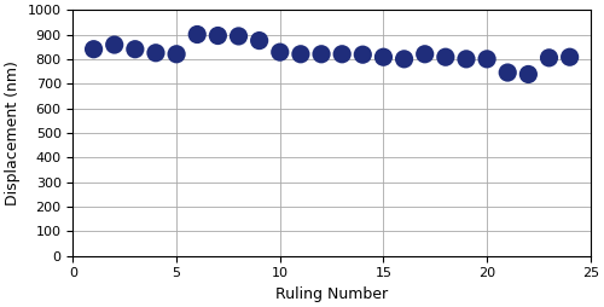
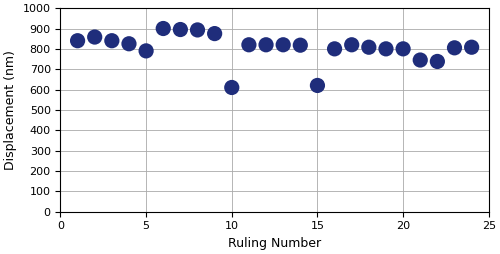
5: 820 -> 790
10: 828 -> 610
15: 808 -> 620
